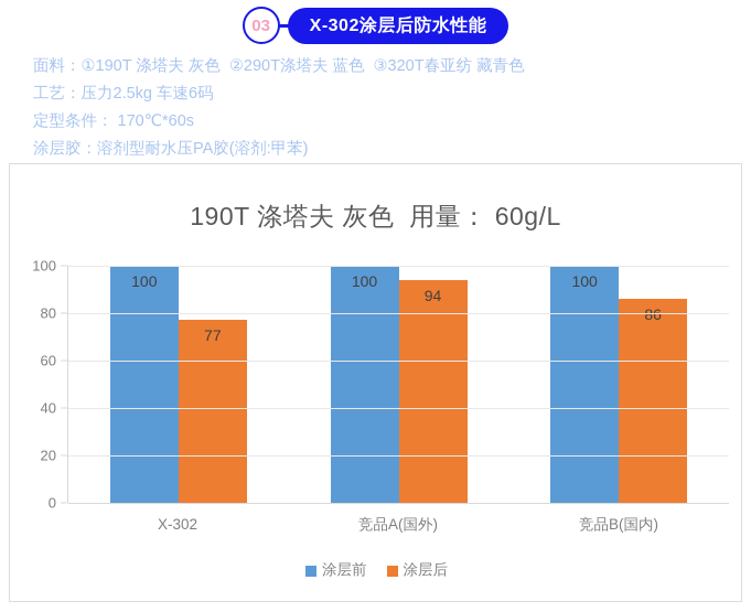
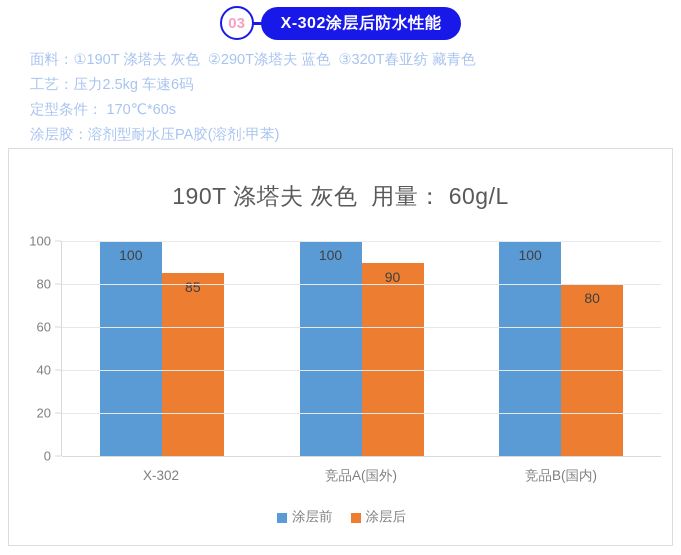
涂层后/X-302: 77 -> 85
涂层后/竞品A(国外): 94 -> 90
涂层后/竞品B(国内): 86 -> 80
